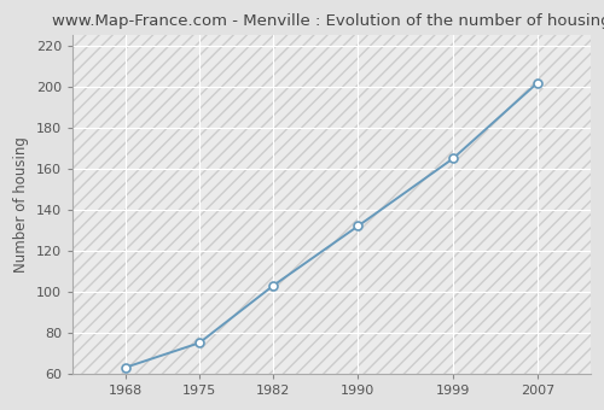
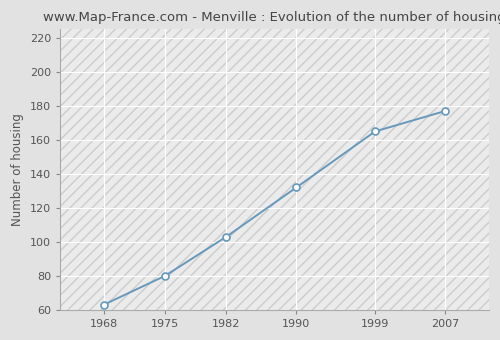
1975: 75 -> 80
2007: 202 -> 177
